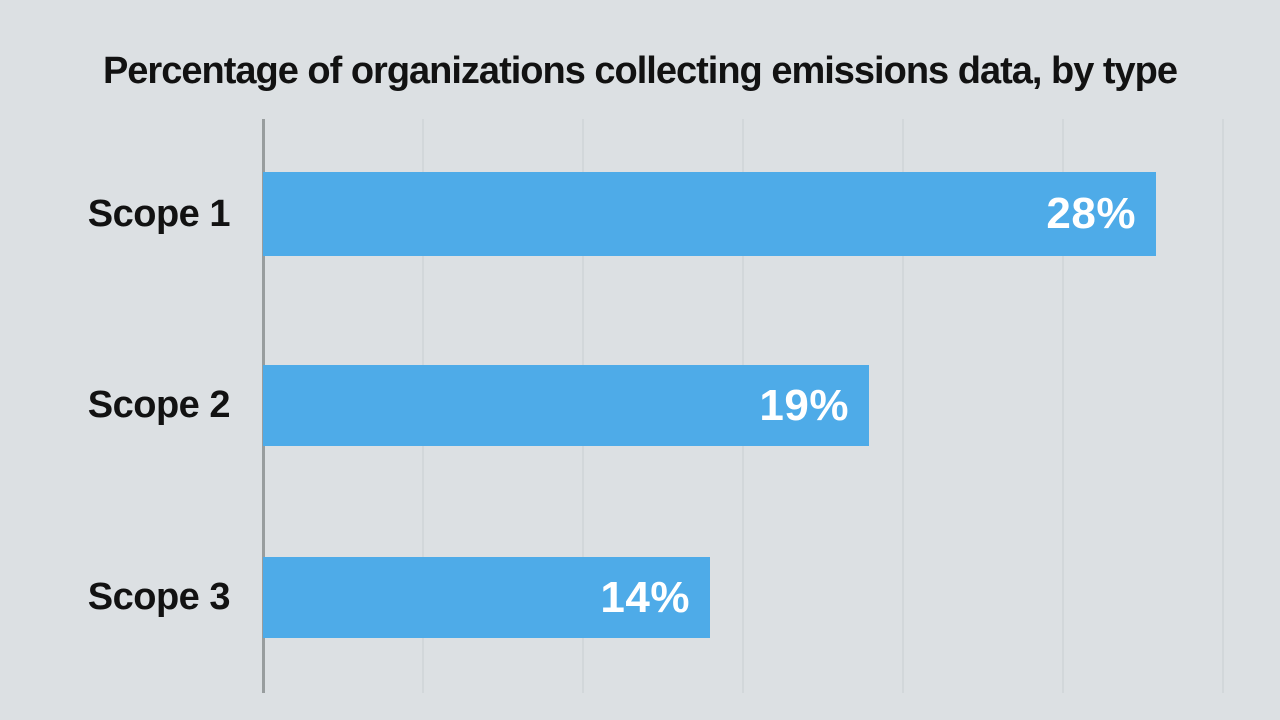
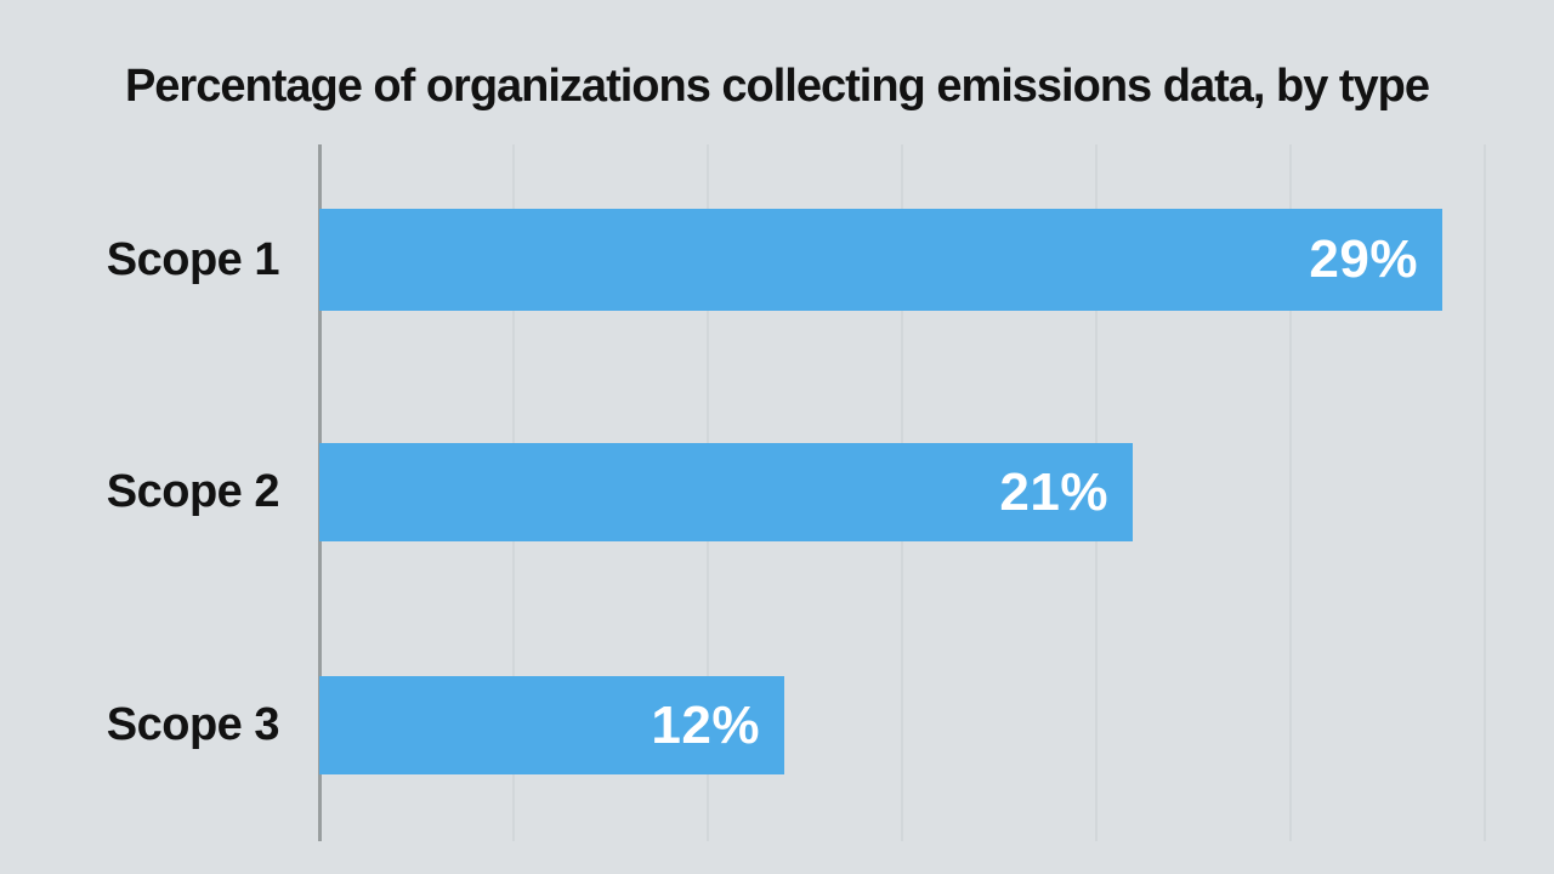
Scope 1: 28% -> 29%
Scope 2: 19% -> 21%
Scope 3: 14% -> 12%
